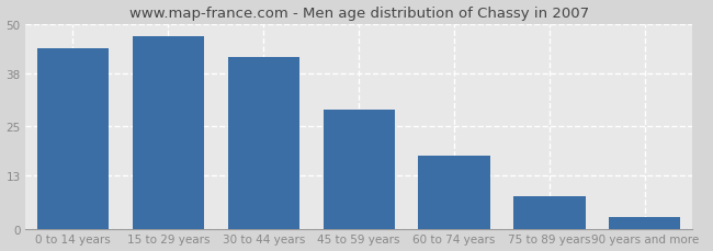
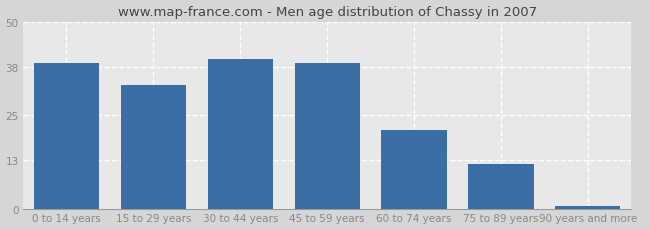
0 to 14 years: 44 -> 39
15 to 29 years: 47 -> 33
30 to 44 years: 42 -> 40
45 to 59 years: 29 -> 39
60 to 74 years: 18 -> 21
75 to 89 years: 8 -> 12
90 years and more: 3 -> 1
